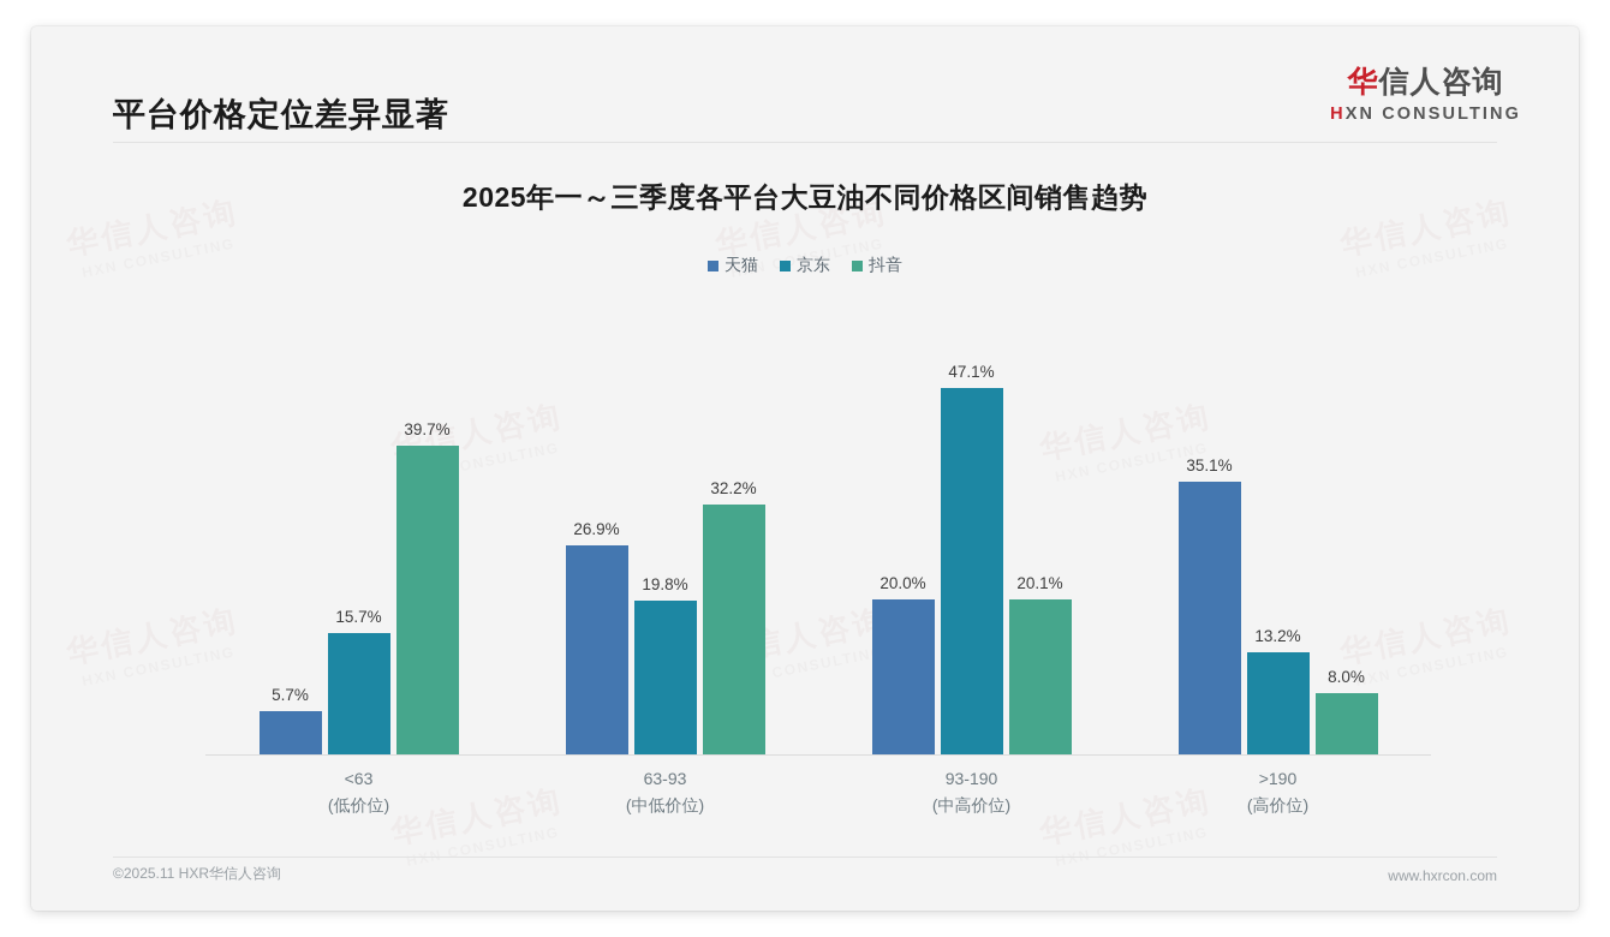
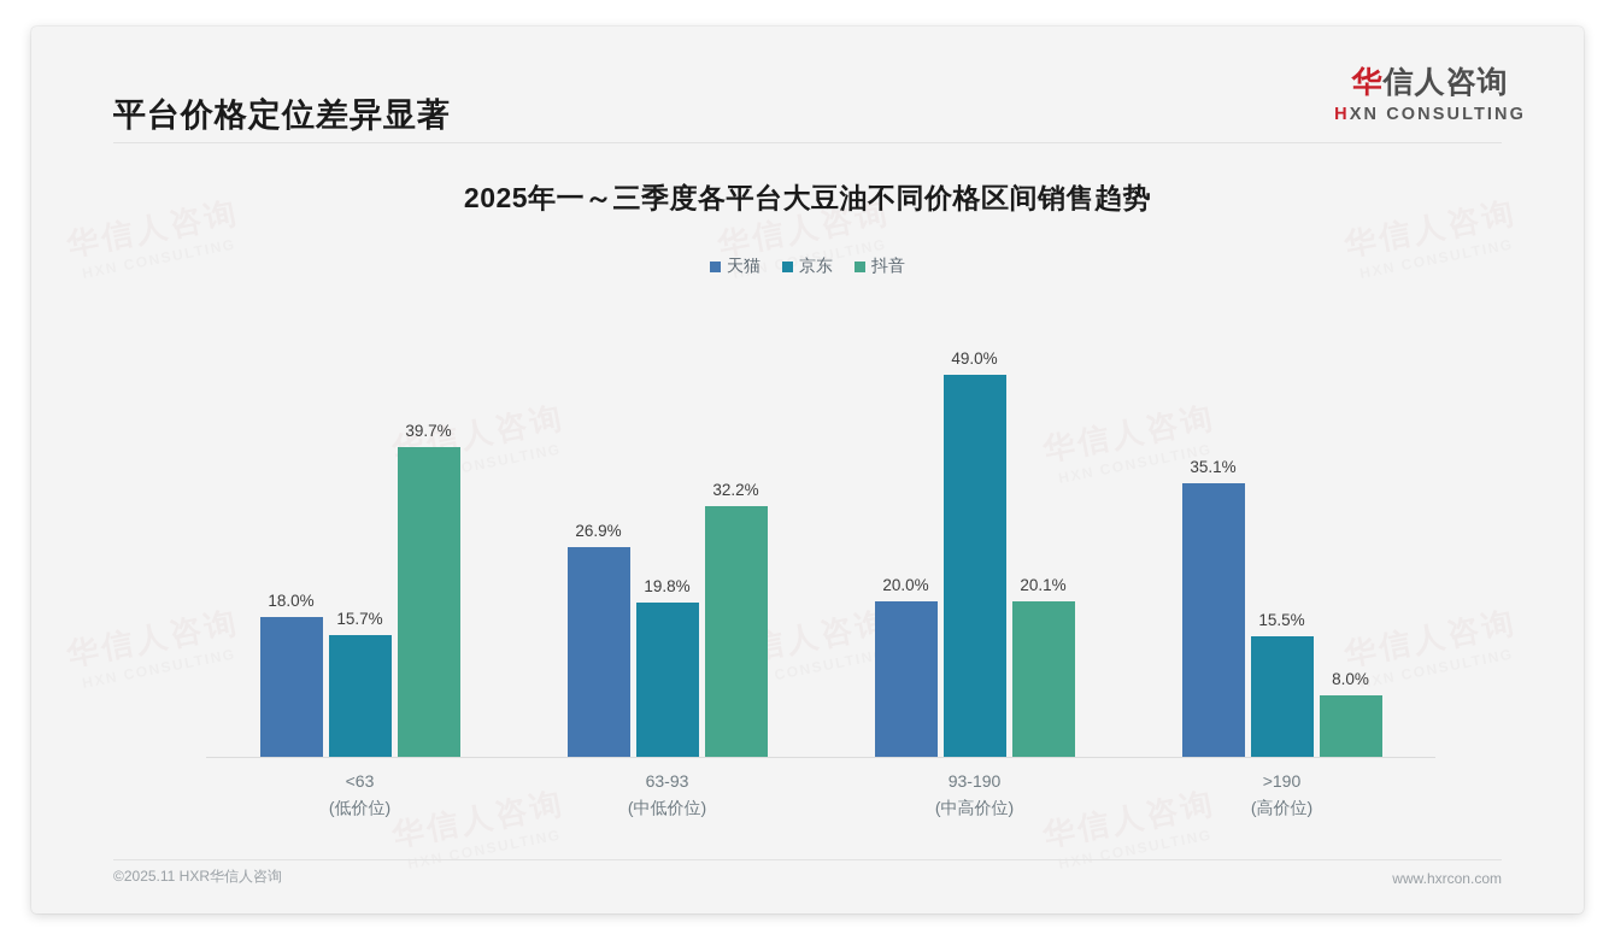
天猫/<63: 5.7% -> 18.0%
京东/93-190: 47.1% -> 49.0%
京东/>190: 13.2% -> 15.5%
